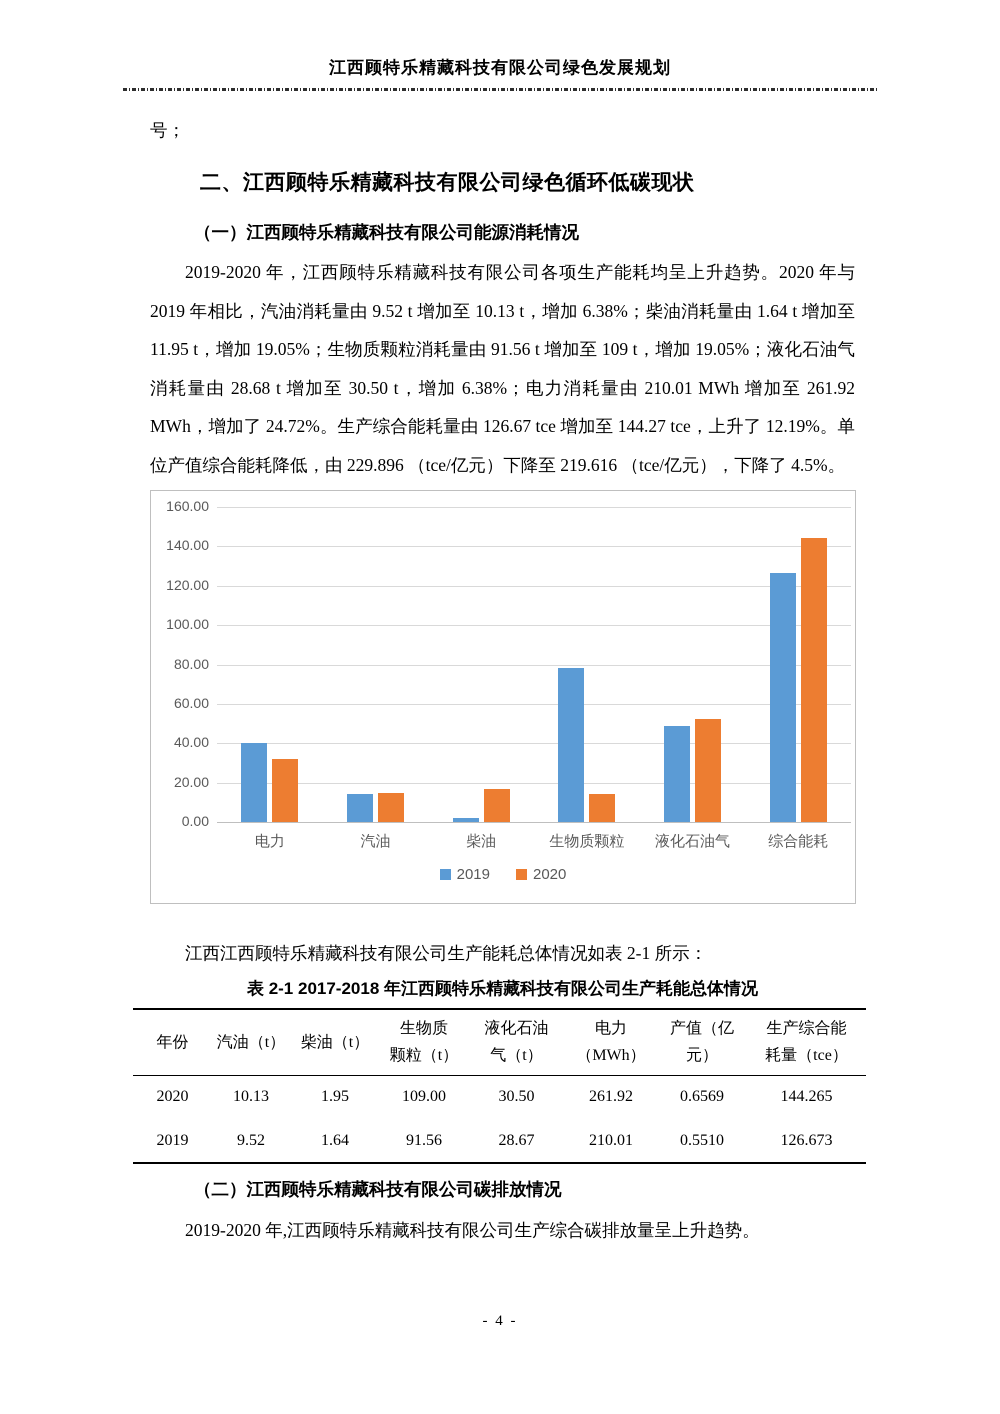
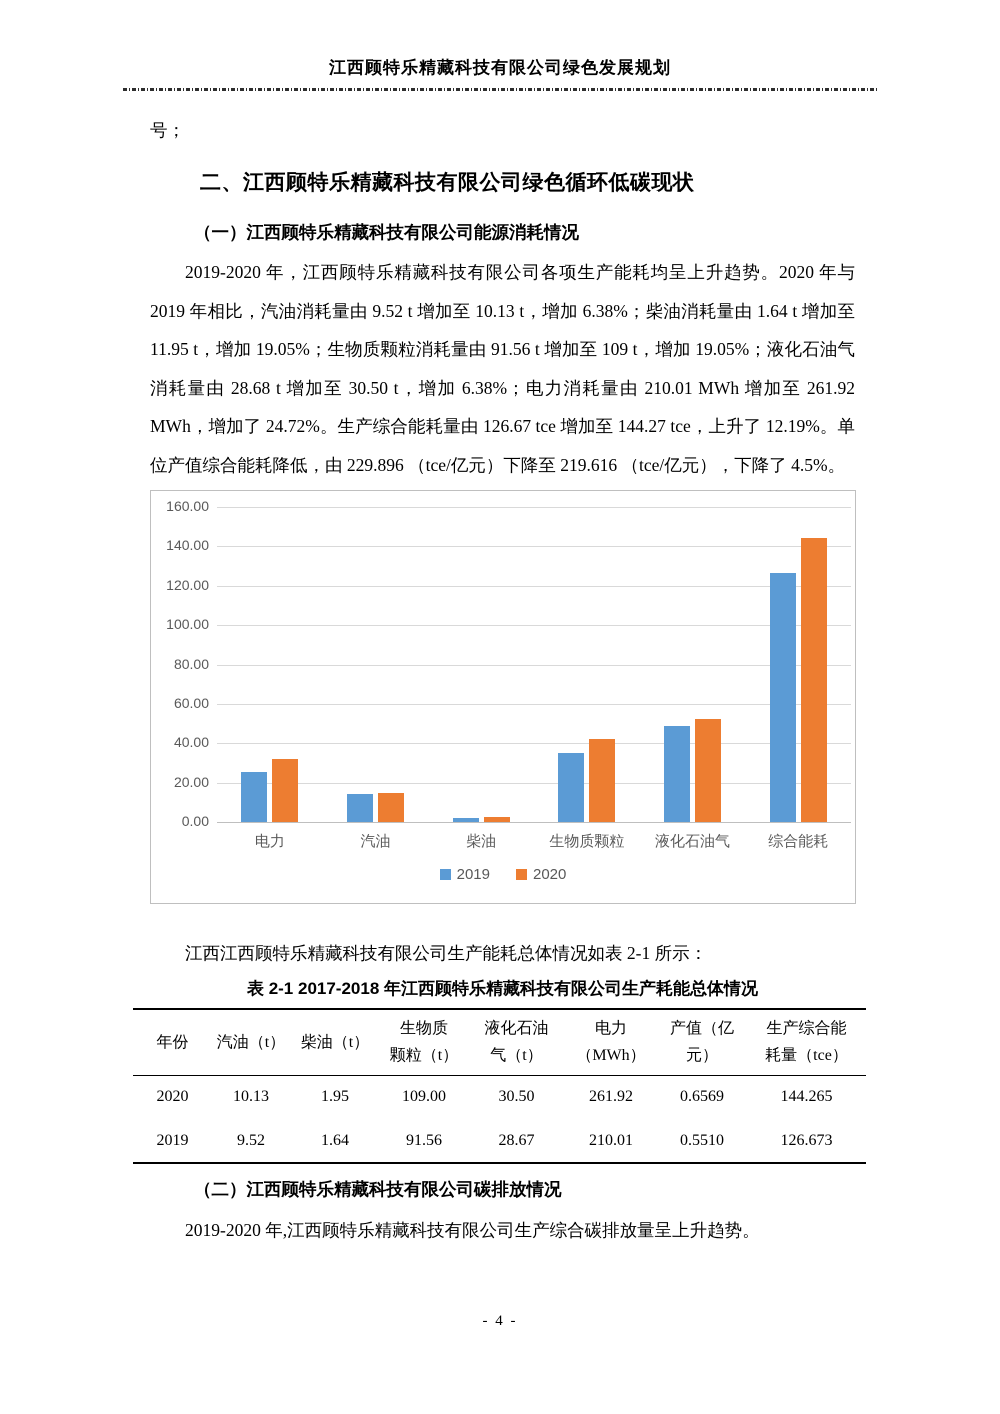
2019/电力: 40 -> 26
2020/柴油: 17 -> 3
2019/生物质颗粒: 78 -> 35
2020/生物质颗粒: 14 -> 42
